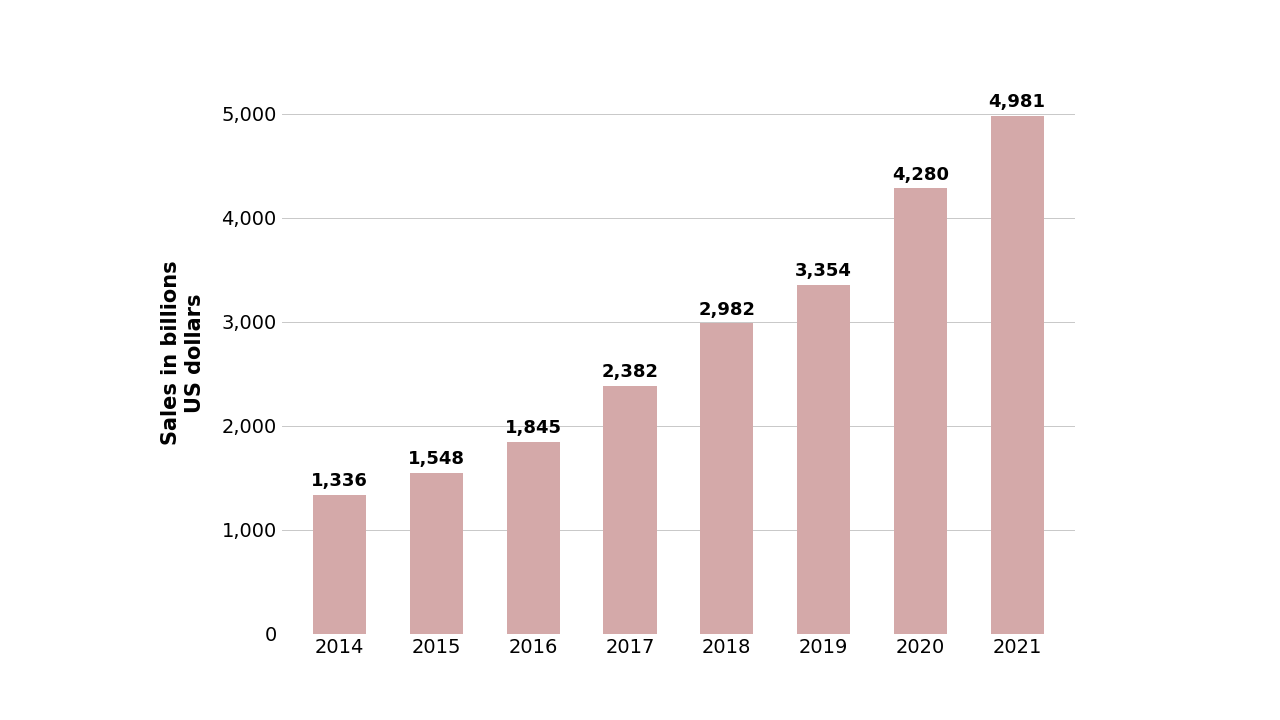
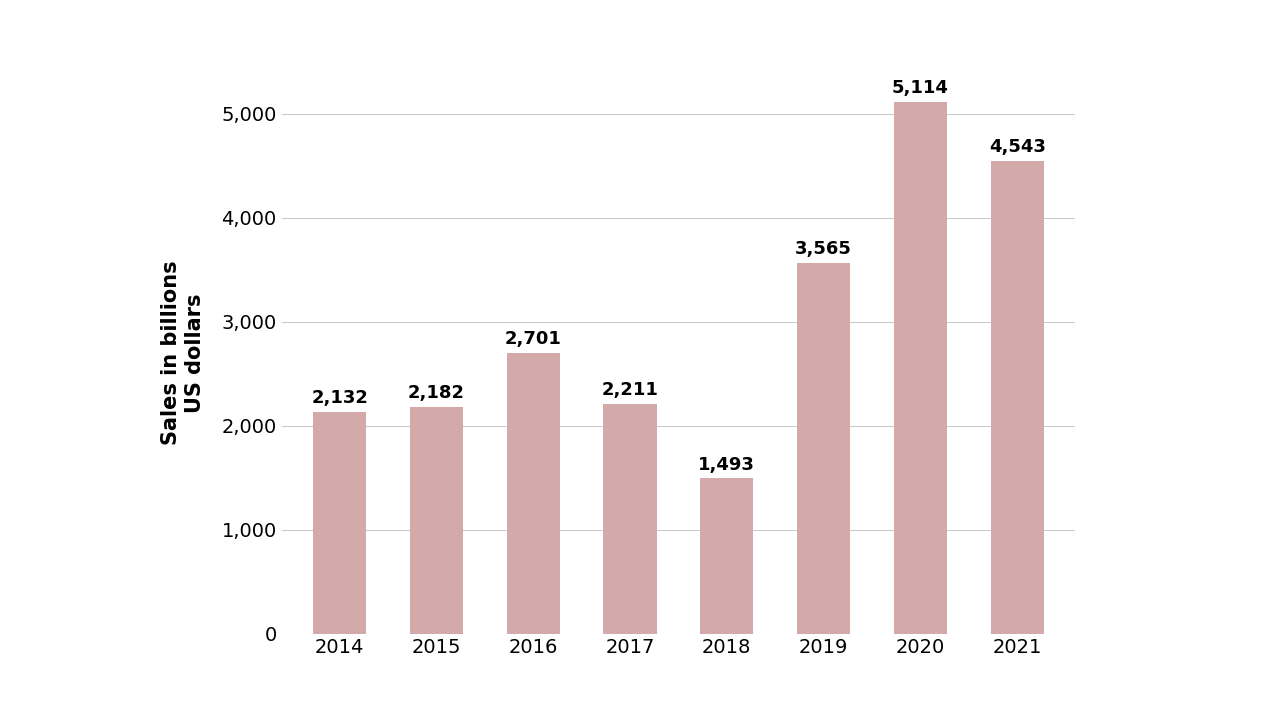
2014: 1,336 -> 2,132
2015: 1,548 -> 2,182
2016: 1,845 -> 2,701
2017: 2,382 -> 2,211
2018: 2,982 -> 1,493
2019: 3,354 -> 3,565
2020: 4,280 -> 5,114
2021: 4,981 -> 4,543
